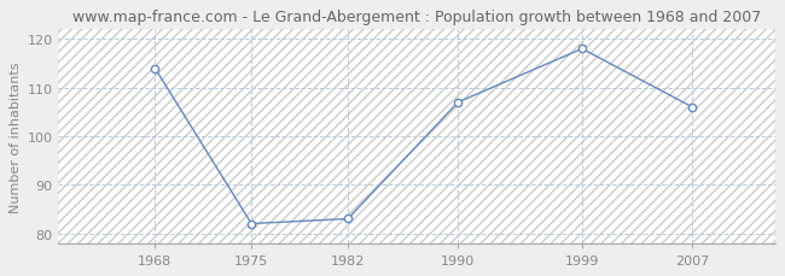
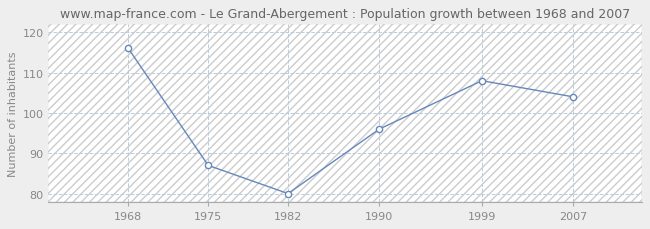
1968: 114 -> 116
1975: 82 -> 87
1982: 83 -> 80
1990: 107 -> 96
1999: 118 -> 108
2007: 106 -> 104
